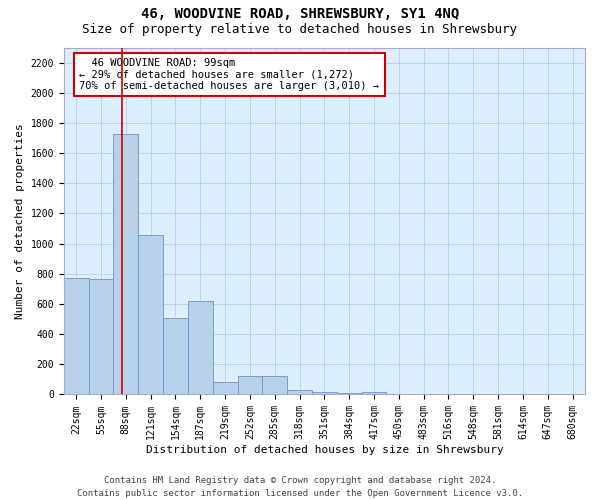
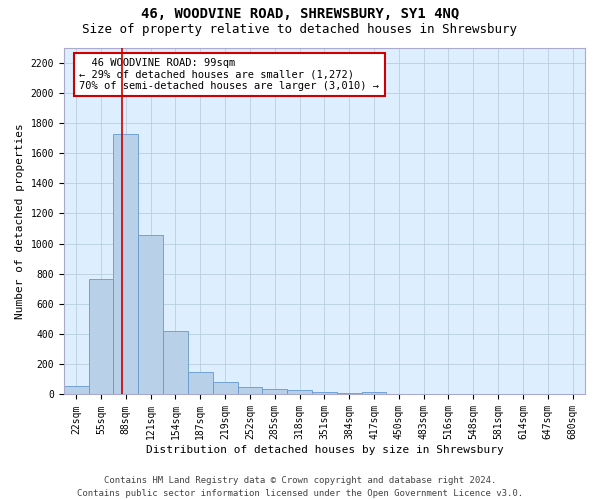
22sqm: 770 -> 60
154sqm: 510 -> 420
187sqm: 620 -> 150
252sqm: 120 -> 50
285sqm: 120 -> 40
